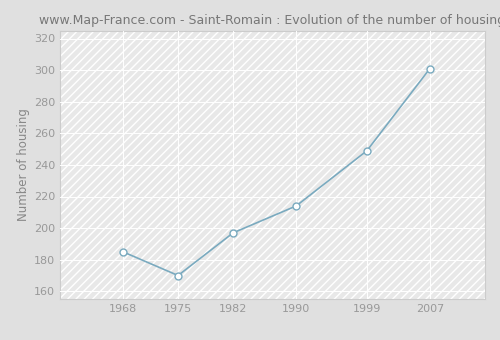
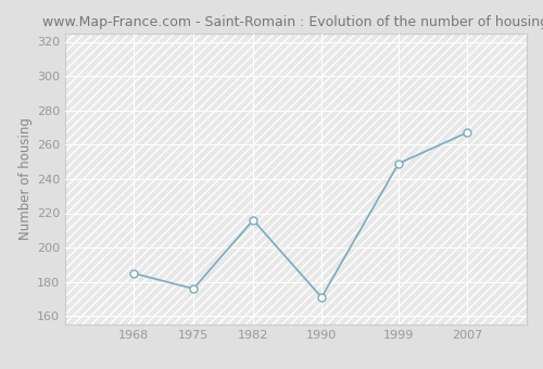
1975: 170 -> 176
1982: 197 -> 216
1990: 214 -> 171
2007: 301 -> 267
